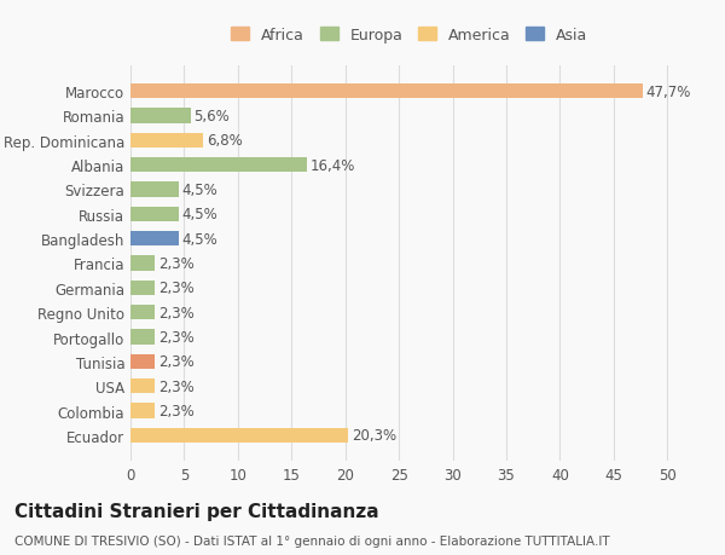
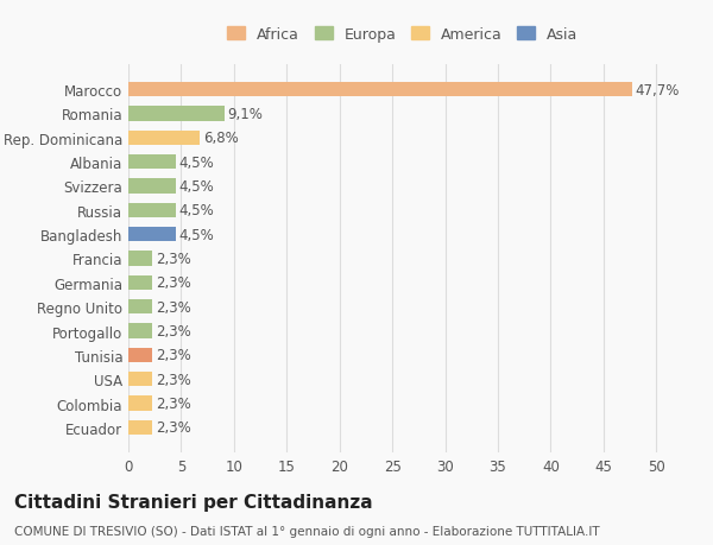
Romania: 5,6% -> 9,1%
Albania: 16,4% -> 4,5%
Ecuador: 20,3% -> 2,3%
